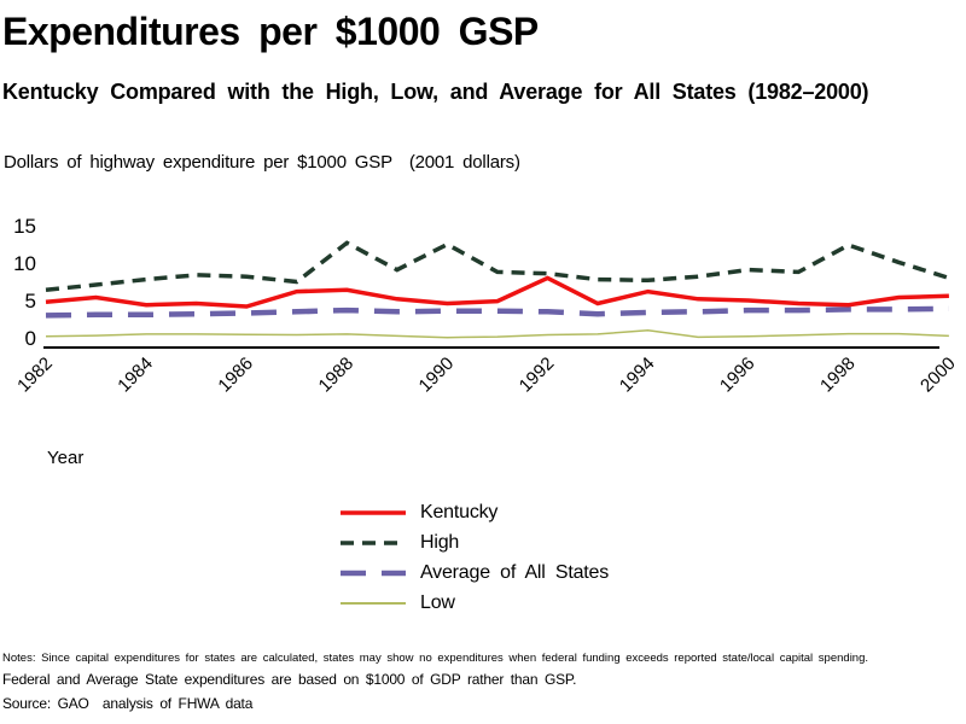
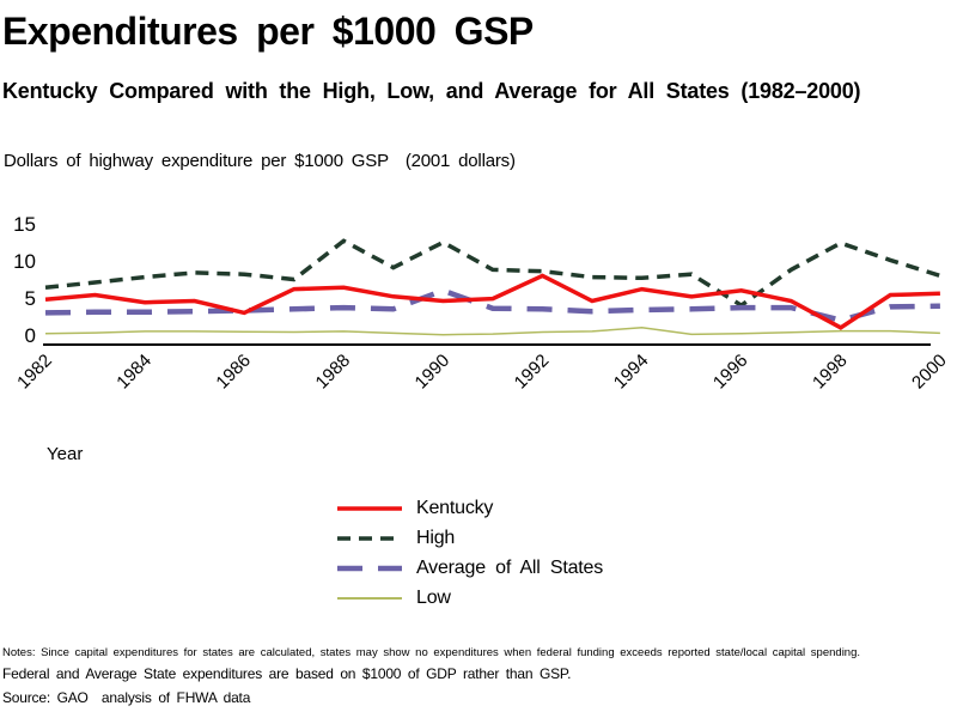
Kentucky/1986: 4 -> 3
Average of All States/1990: 4 -> 6
Kentucky/1996: 5 -> 6
High/1996: 9 -> 4
Kentucky/1998: 4 -> 1
Average of All States/1998: 4 -> 2
